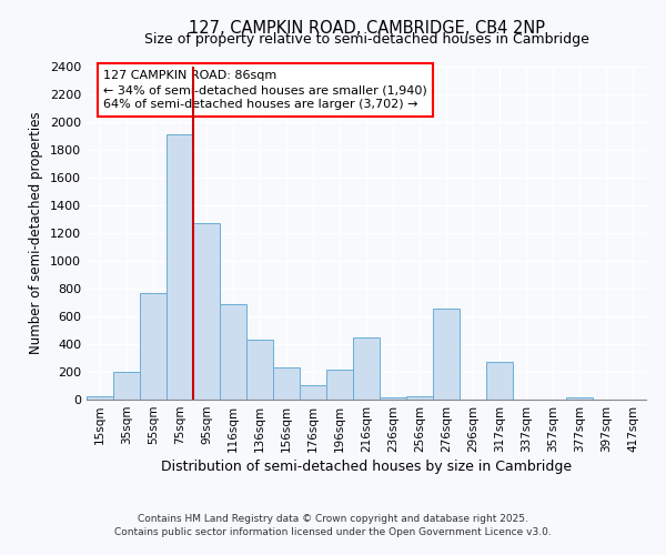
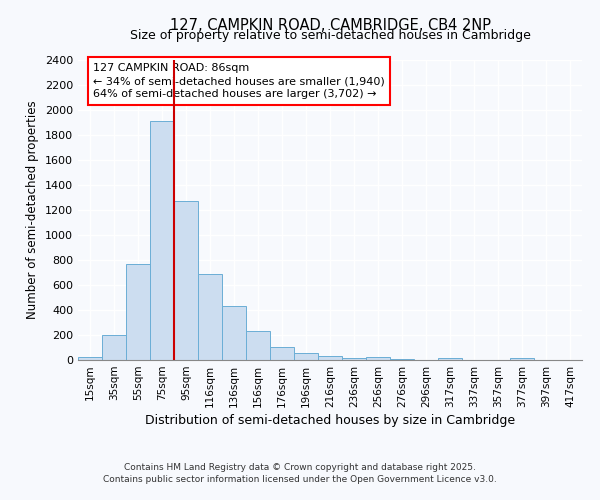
196sqm: 220 -> 60
216sqm: 450 -> 40
276sqm: 660 -> 10
317sqm: 270 -> 20
